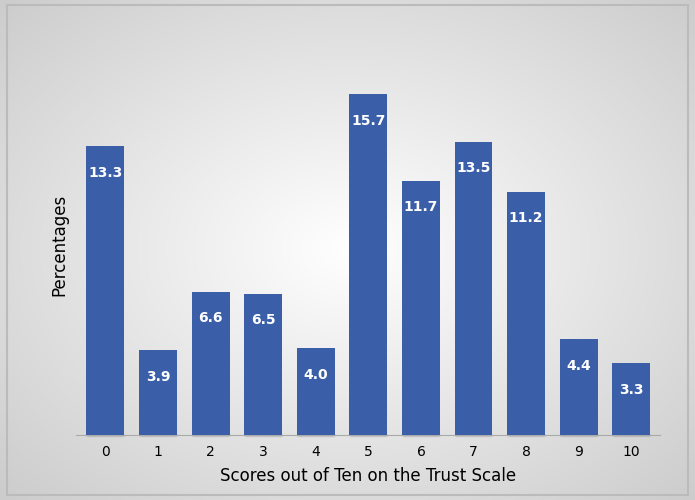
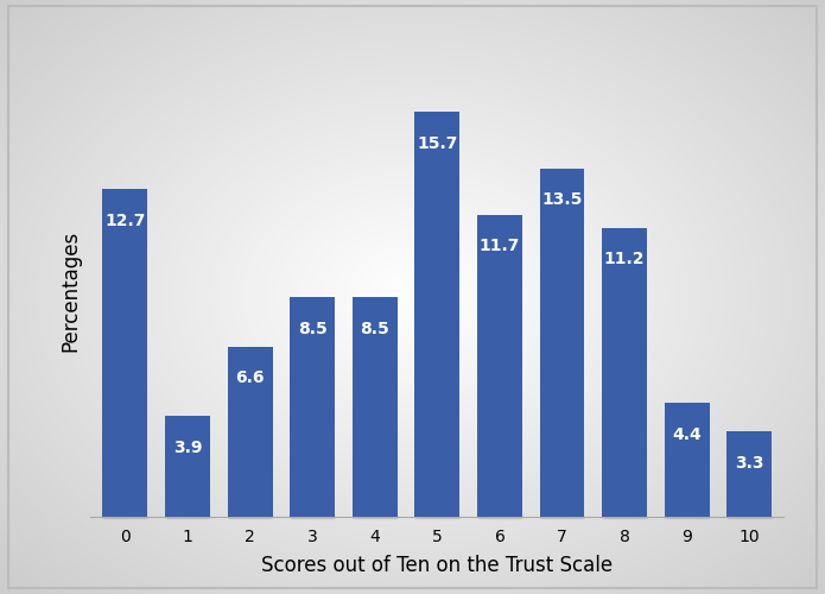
0: 13.3 -> 12.7
3: 6.5 -> 8.5
4: 4.0 -> 8.5
